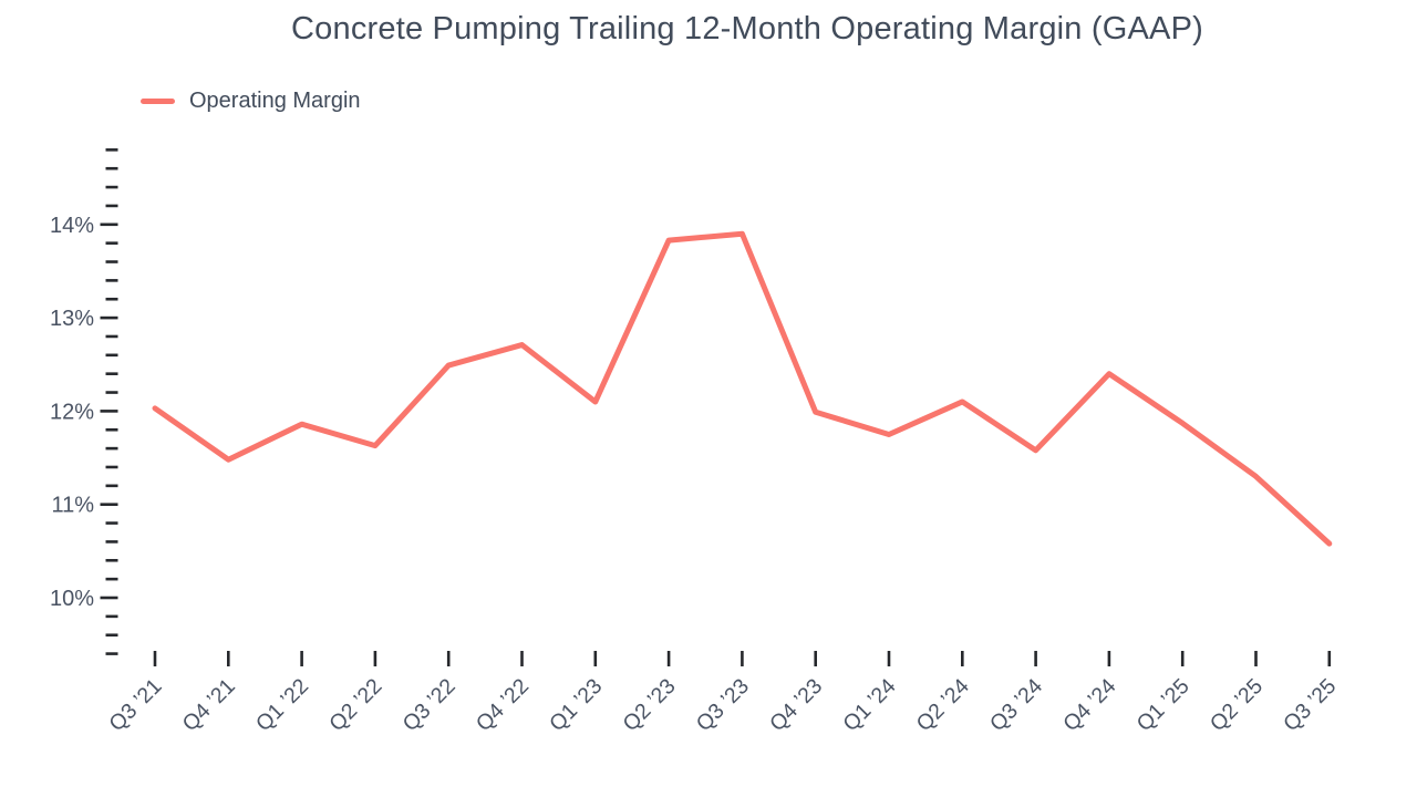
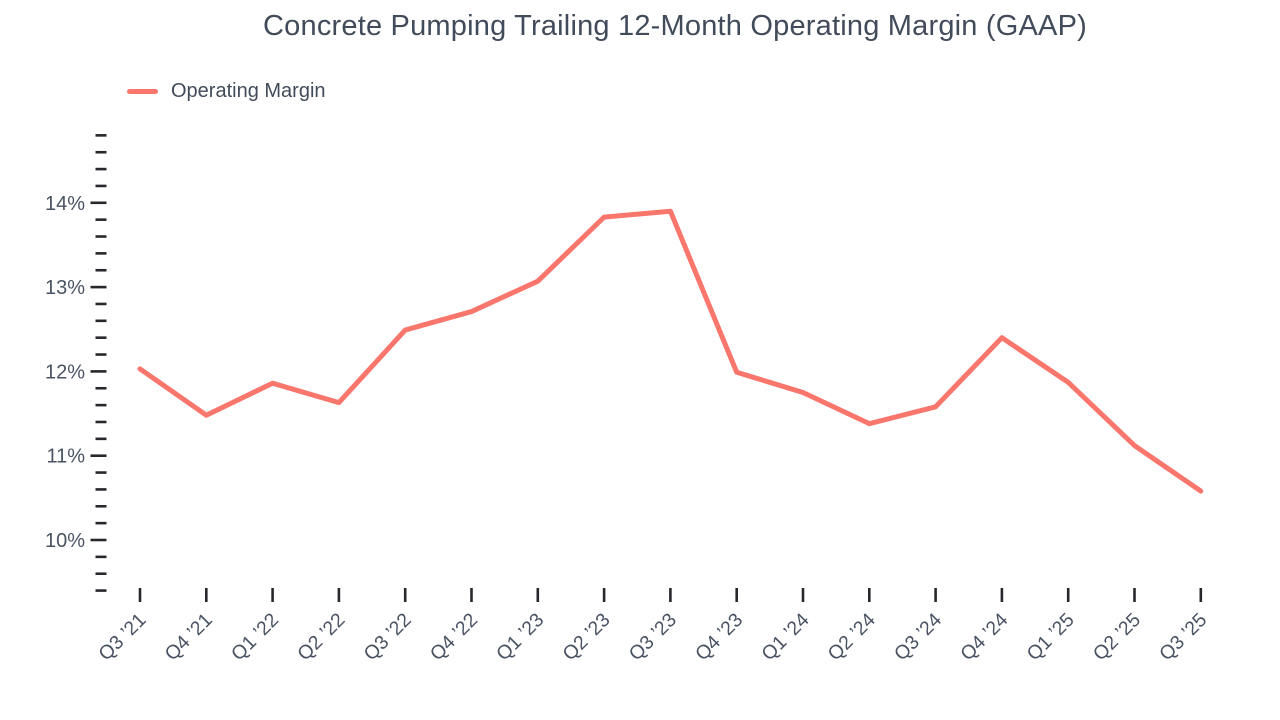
Q1 ’23: 12.1% -> 13.1%
Q2 ’24: 12.1% -> 11.4%
Q2 ’25: 11.3% -> 11.1%
